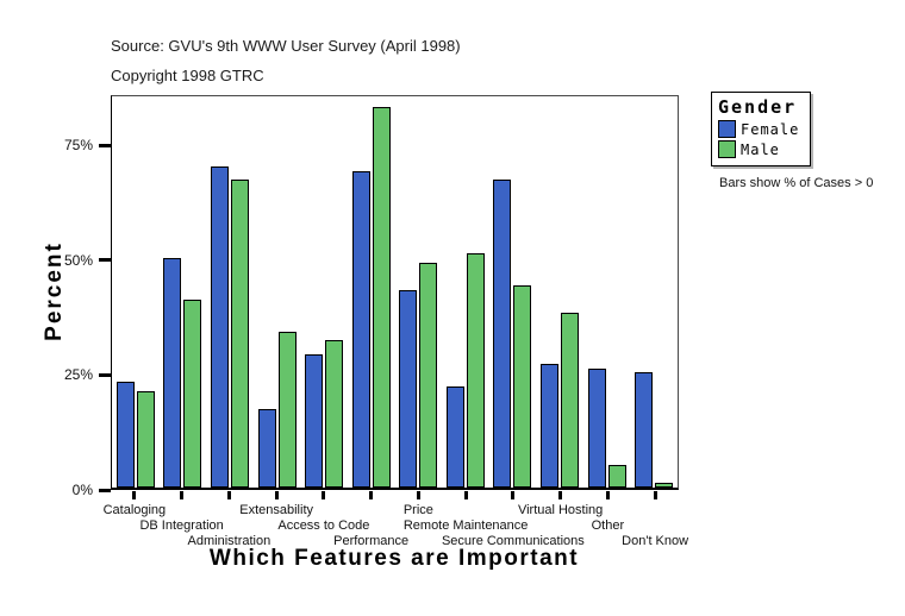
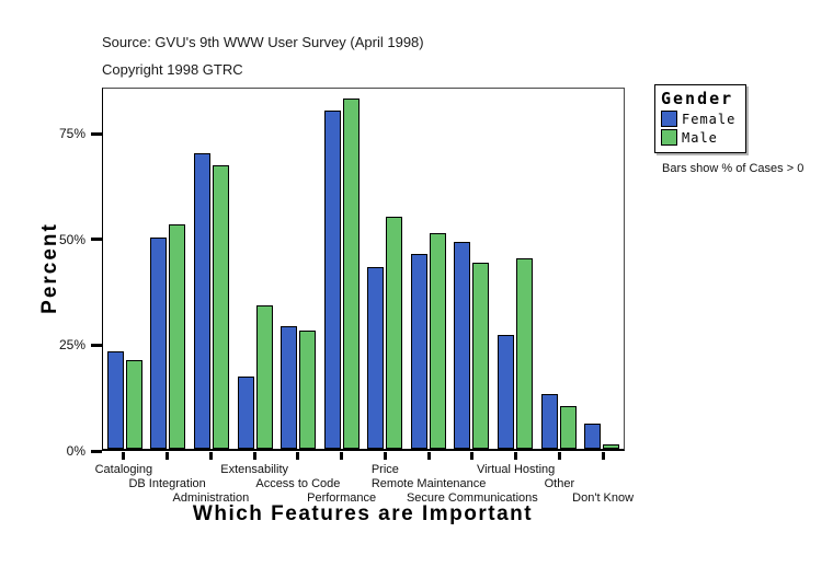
Male/DB Integration: 41% -> 53%
Male/Access to Code: 32% -> 28%
Female/Performance: 69% -> 80%
Male/Price: 49% -> 55%
Female/Remote Maintenance: 22% -> 46%
Female/Secure Communications: 67% -> 49%
Male/Virtual Hosting: 38% -> 45%
Female/Other: 26% -> 13%
Male/Other: 5% -> 10%
Female/Don't Know: 25% -> 6%
